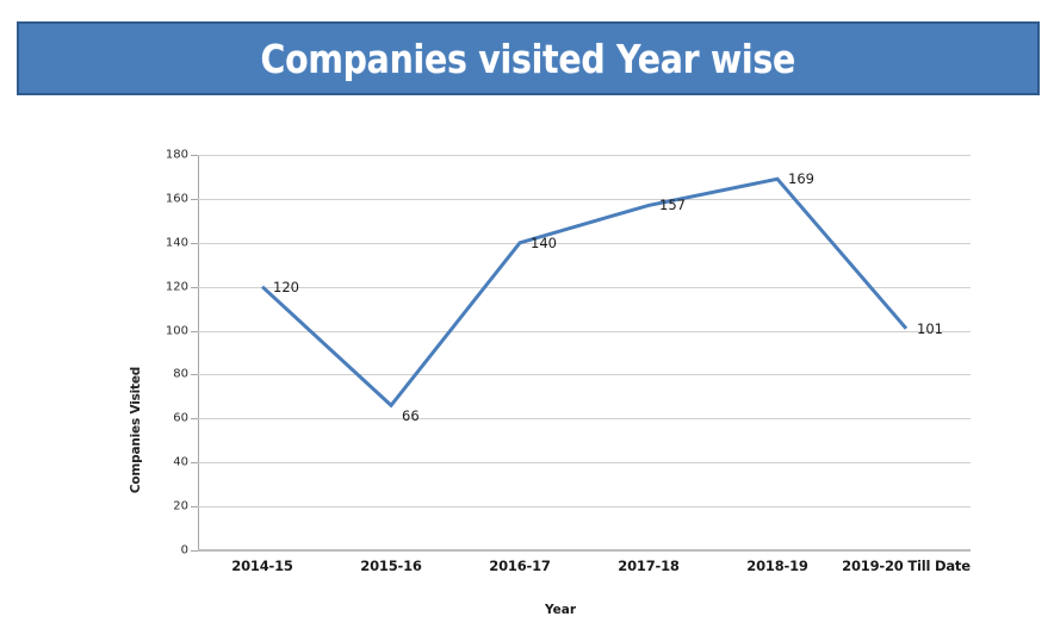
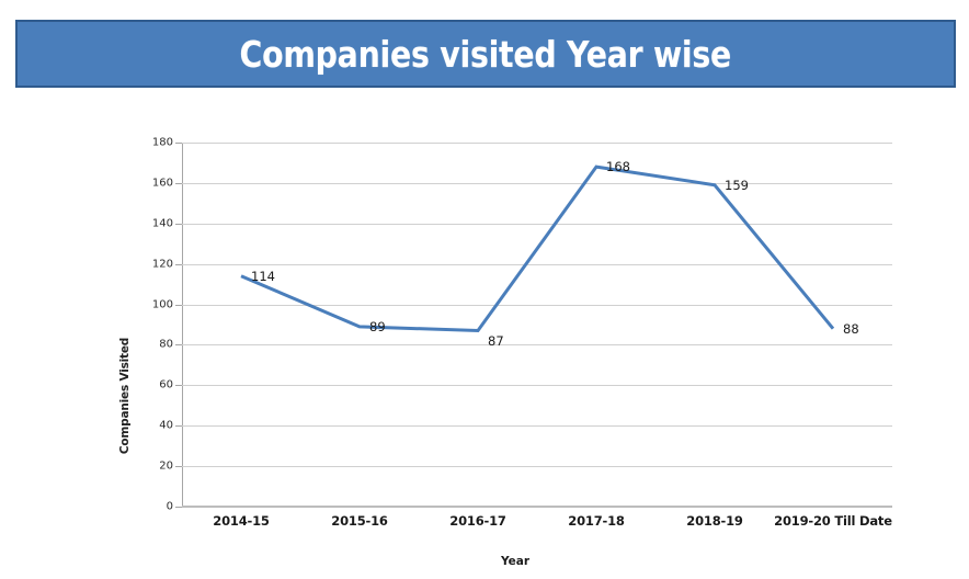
2014-15: 120 -> 114
2015-16: 66 -> 89
2016-17: 140 -> 87
2017-18: 157 -> 168
2018-19: 169 -> 159
2019-20 Till Date: 101 -> 88
